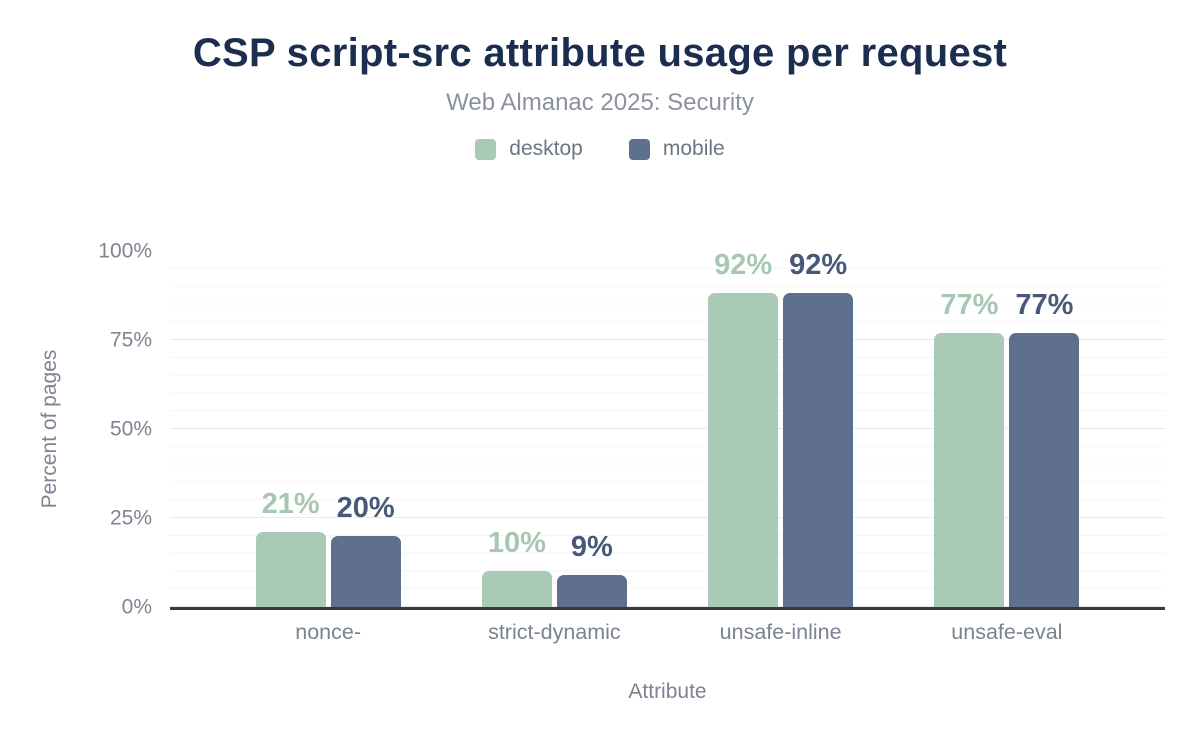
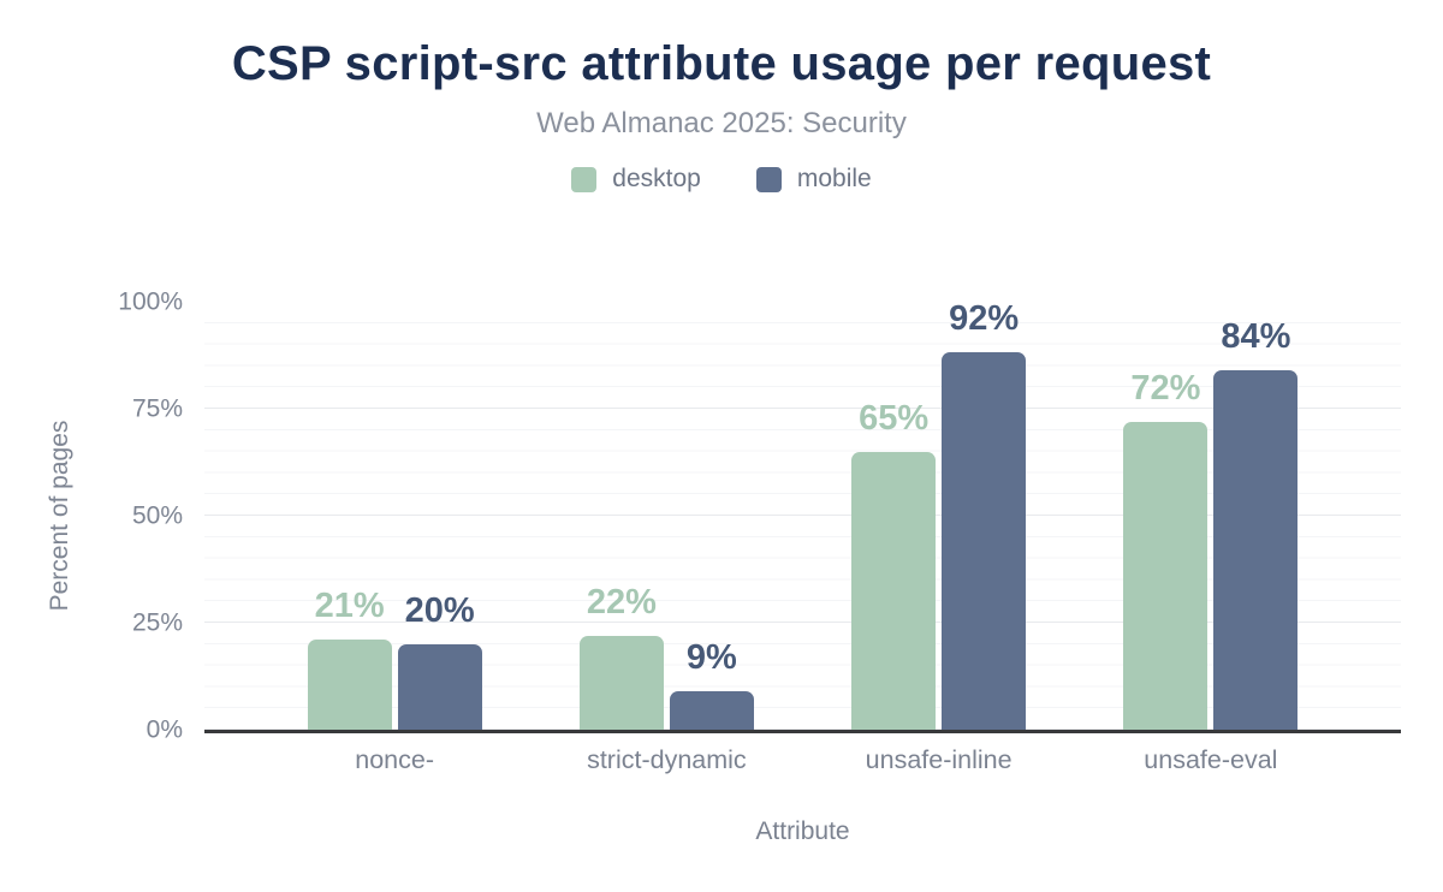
desktop/strict-dynamic: 10% -> 22%
desktop/unsafe-inline: 92% -> 65%
desktop/unsafe-eval: 77% -> 72%
mobile/unsafe-eval: 77% -> 84%
